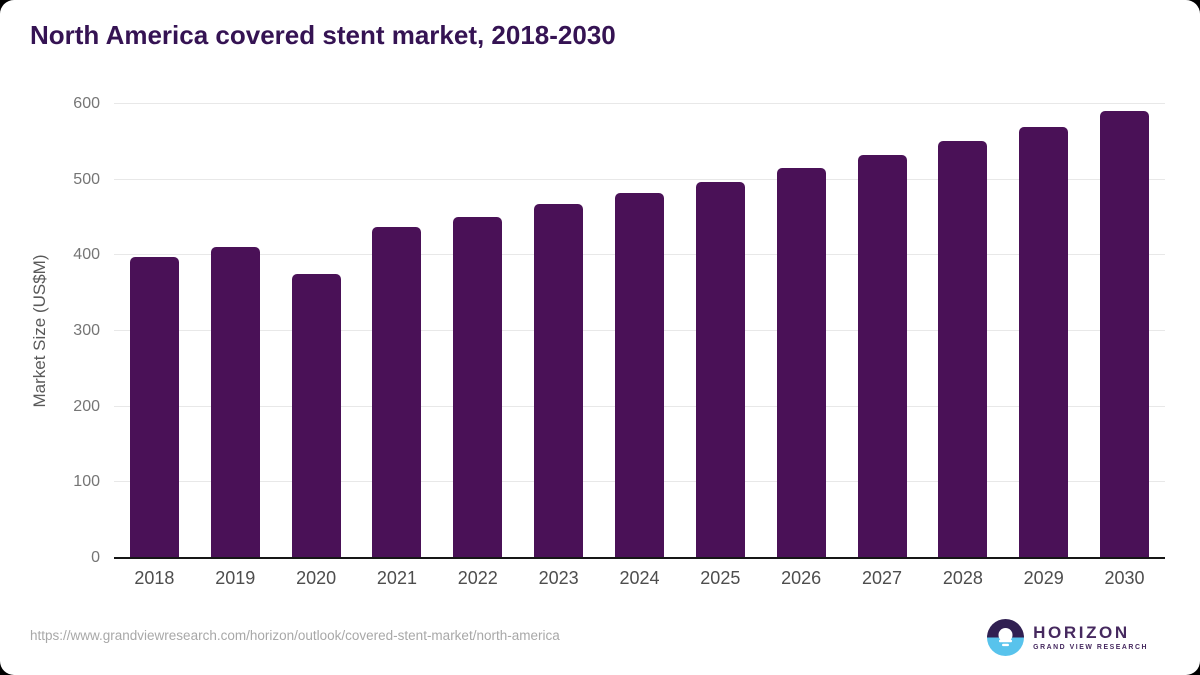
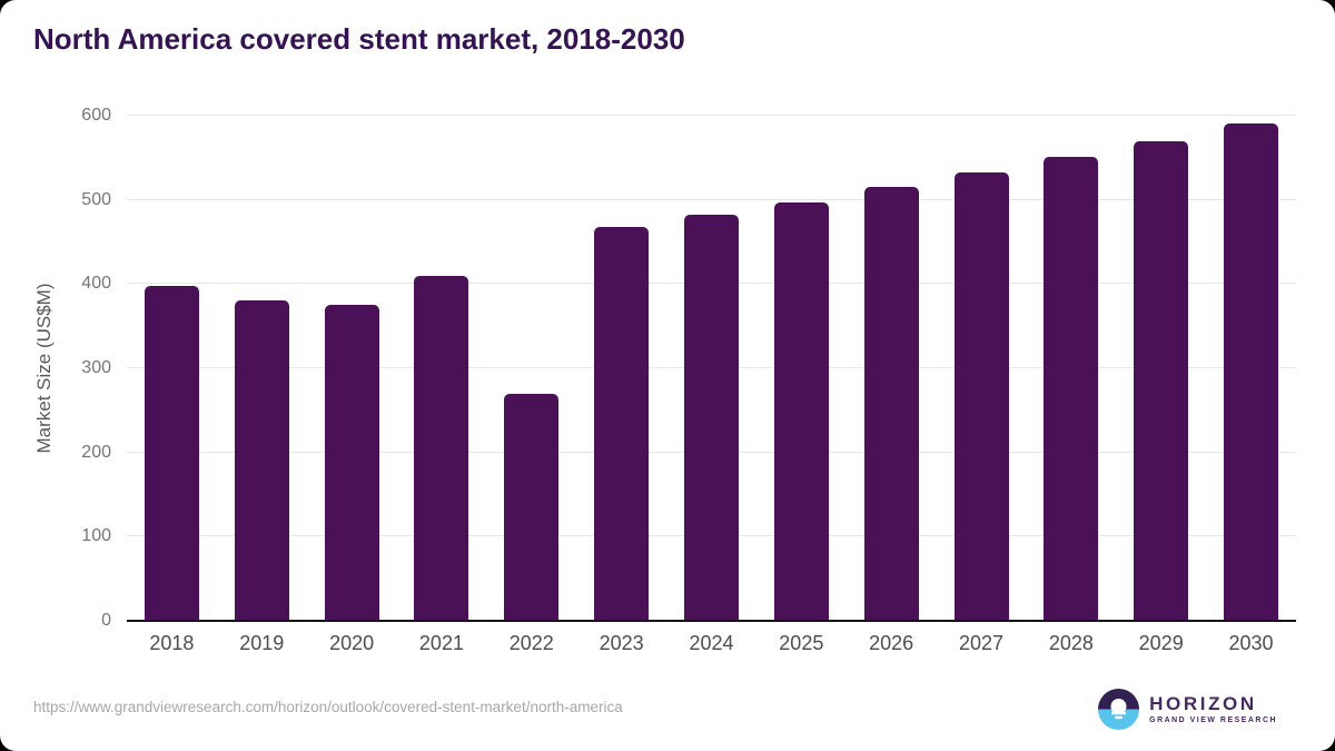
2019: 410 -> 380
2021: 440 -> 410
2022: 450 -> 270
